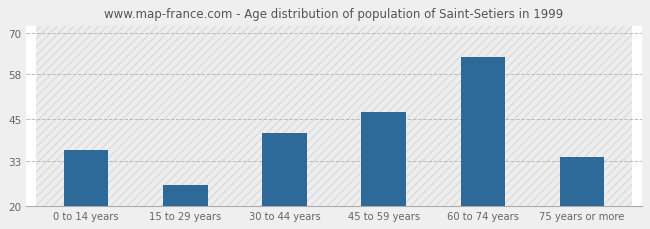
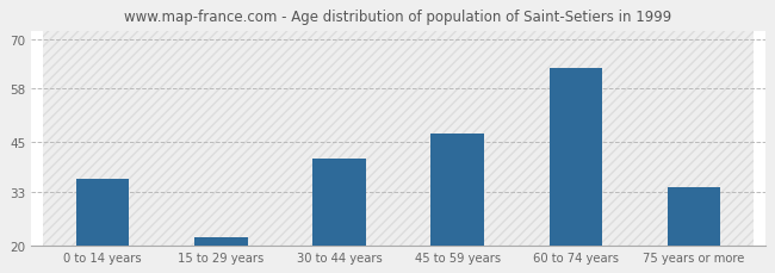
15 to 29 years: 26 -> 22
